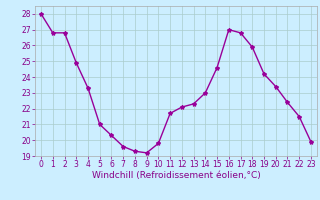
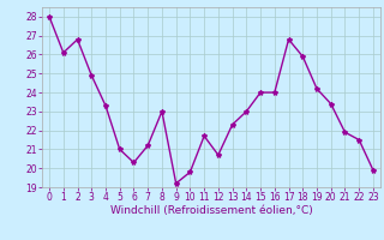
1: 26.8 -> 26.1
7: 19.6 -> 21.2
8: 19.3 -> 23.0
12: 22.1 -> 20.7
15: 24.6 -> 24.0
16: 27.0 -> 24.0
21: 22.4 -> 21.9
